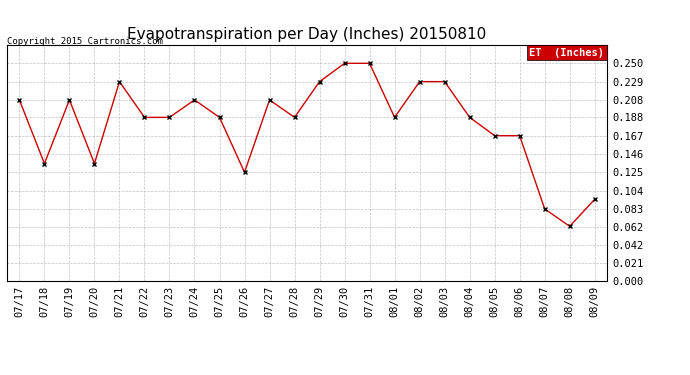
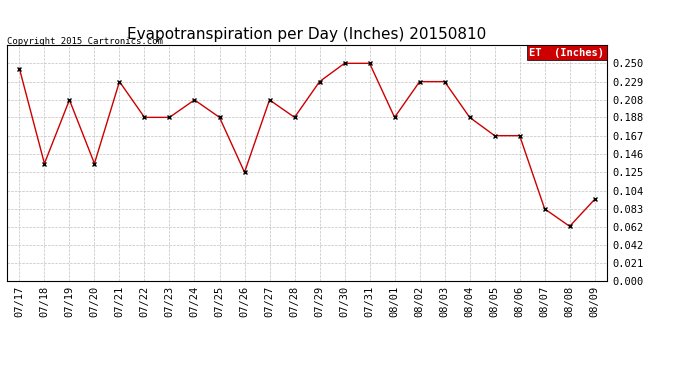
07/17: 0.208 -> 0.244
